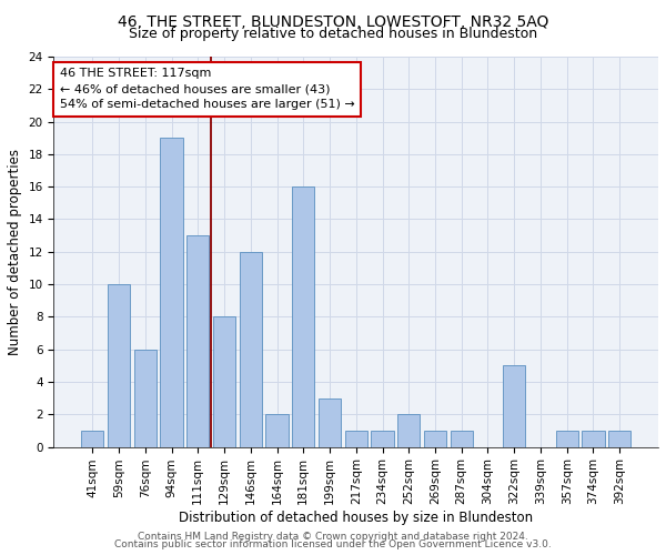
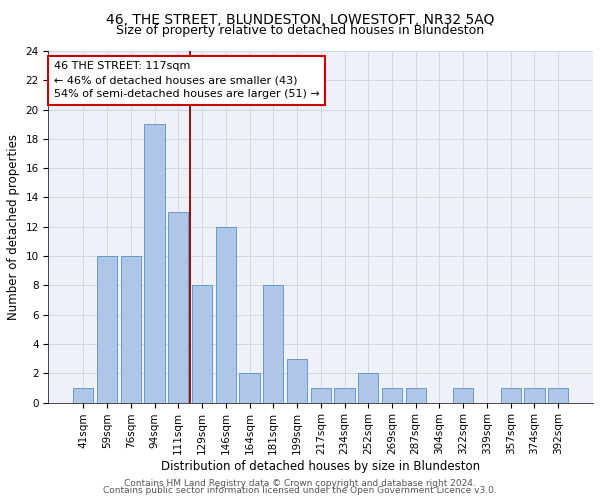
76sqm: 6 -> 10
181sqm: 16 -> 8
322sqm: 5 -> 1
